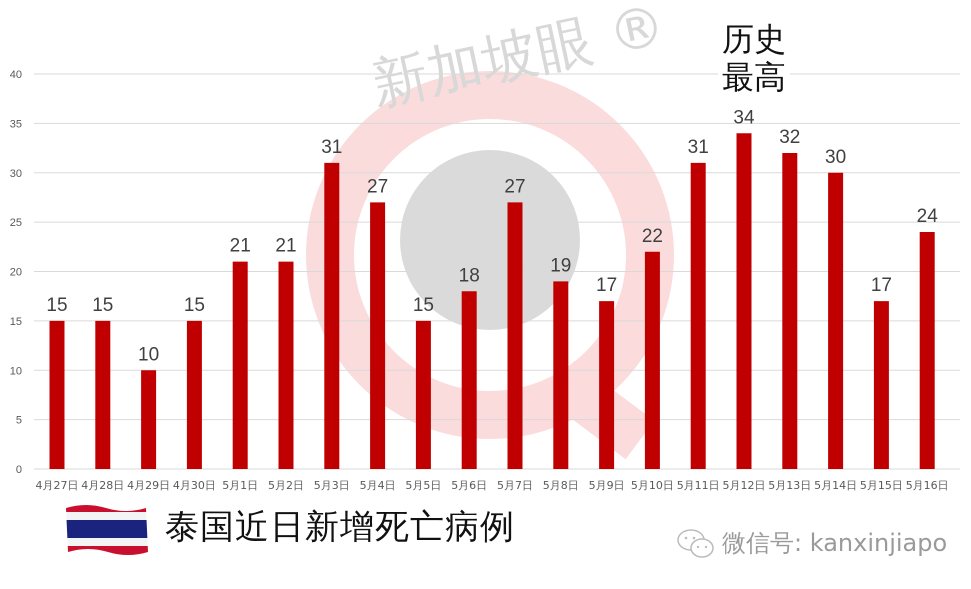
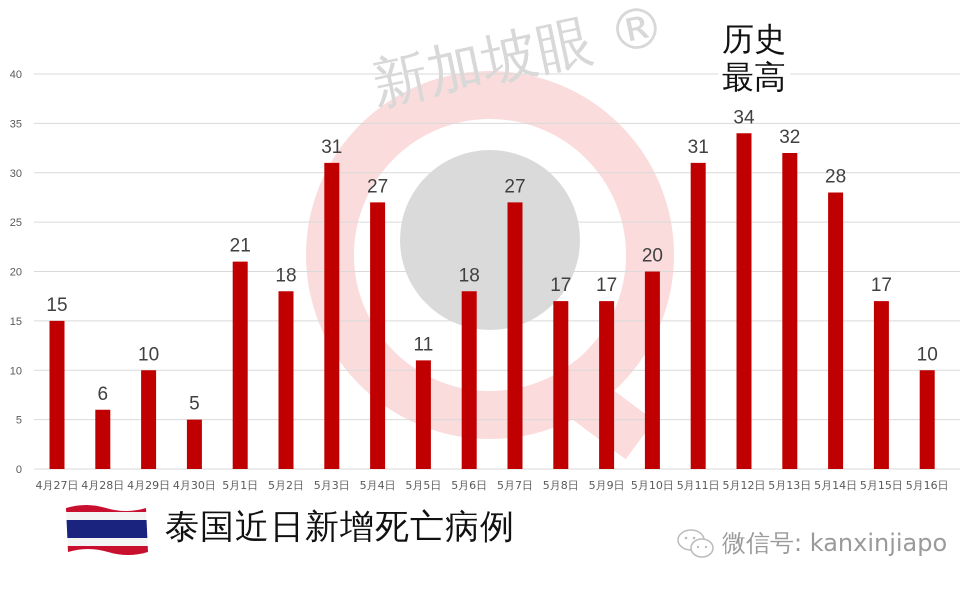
4月28日: 15 -> 6
4月30日: 15 -> 5
5月2日: 21 -> 18
5月5日: 15 -> 11
5月8日: 19 -> 17
5月10日: 22 -> 20
5月14日: 30 -> 28
5月16日: 24 -> 10
